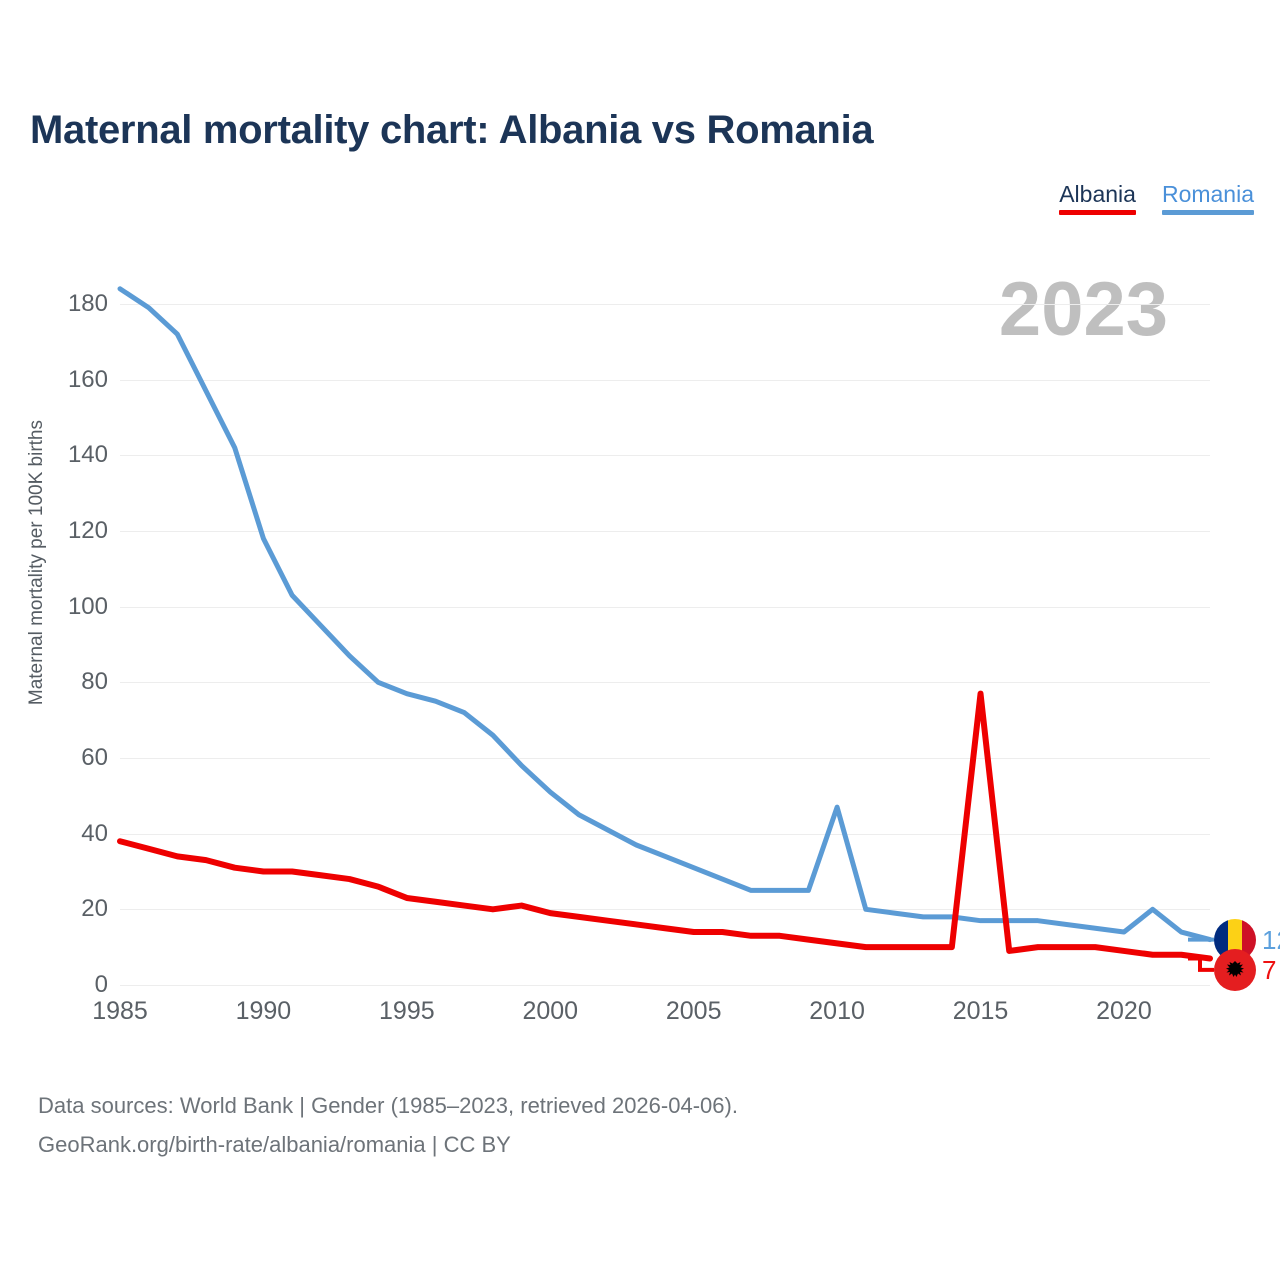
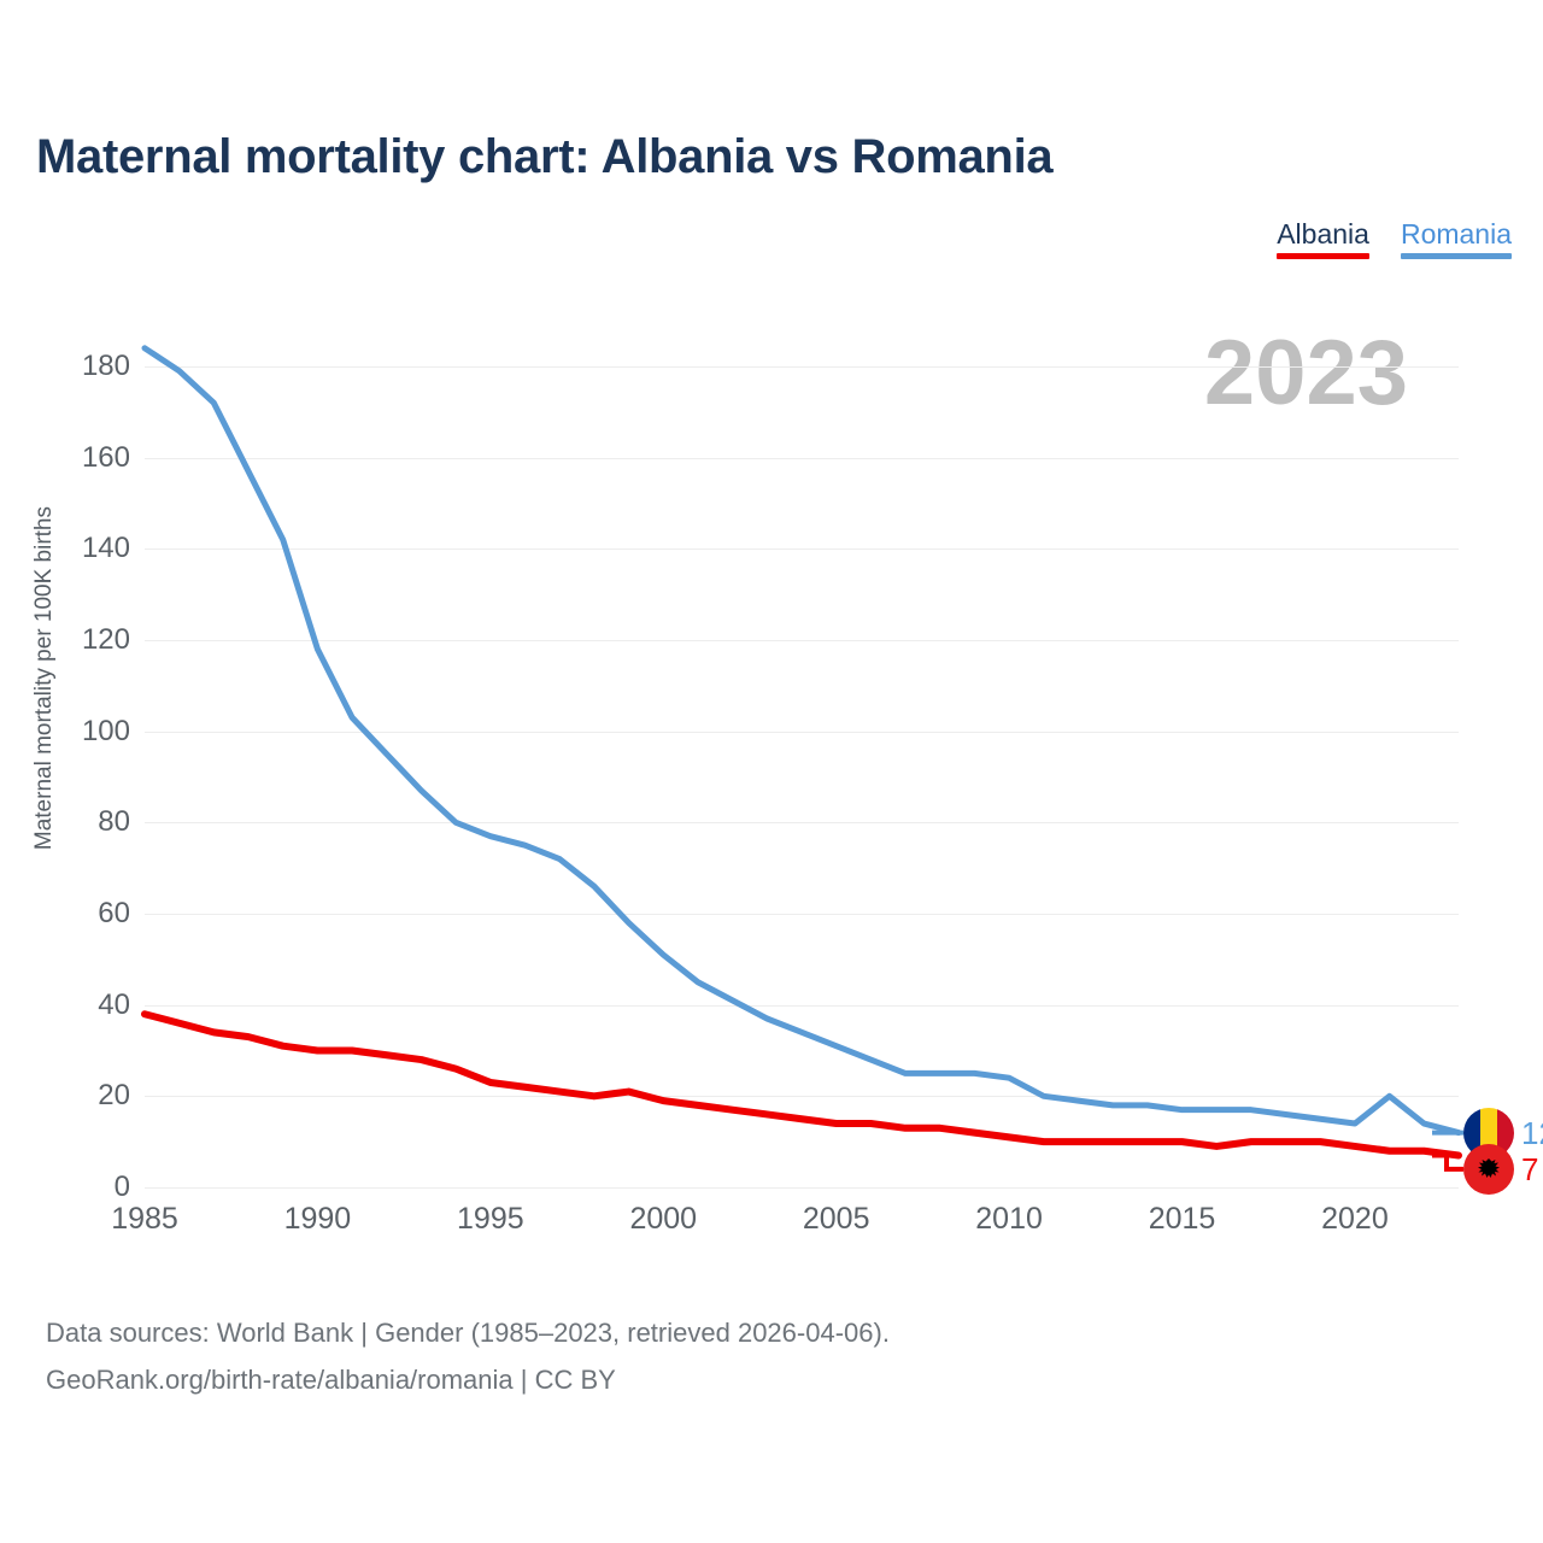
Romania/2010: 47 -> 24
Albania/2015: 77 -> 10
